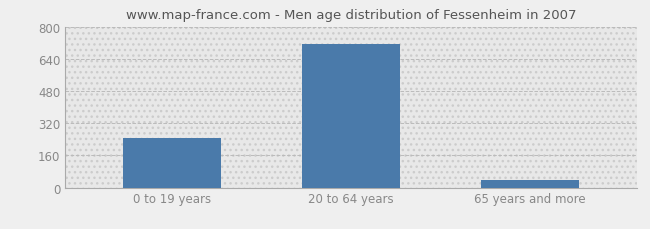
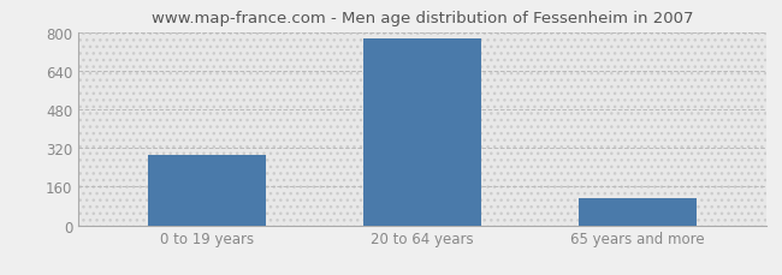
0 to 19 years: 245 -> 290
20 to 64 years: 715 -> 775
65 years and more: 40 -> 110
